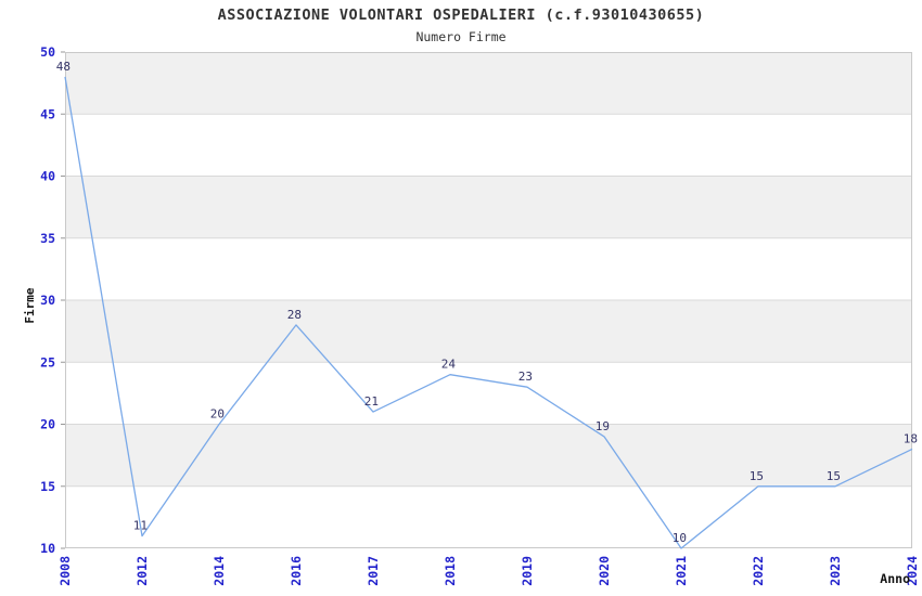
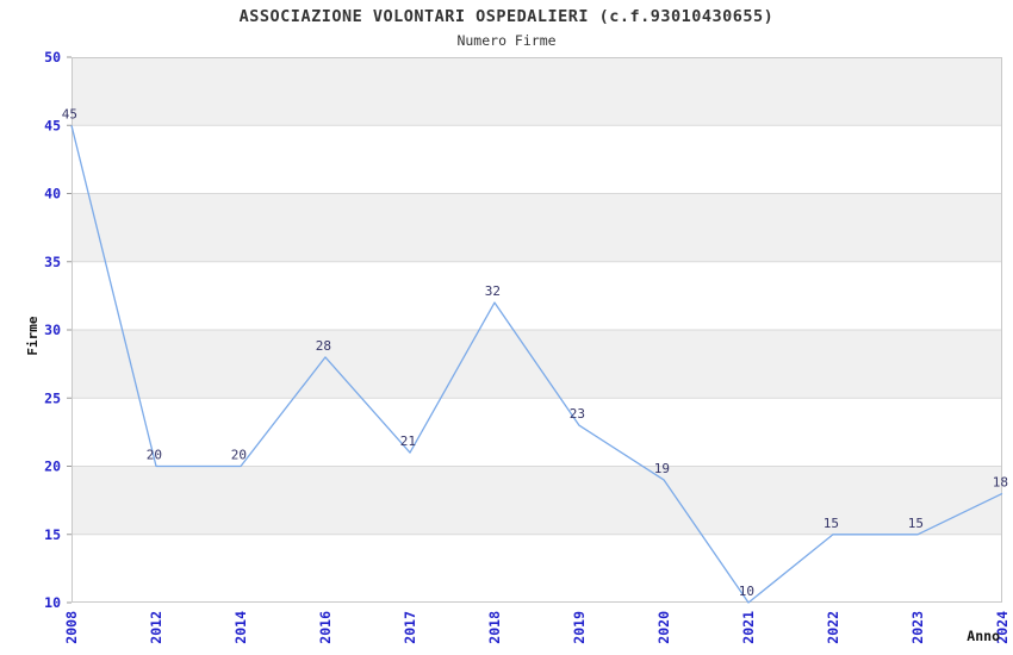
2008: 48 -> 45
2012: 11 -> 20
2018: 24 -> 32
